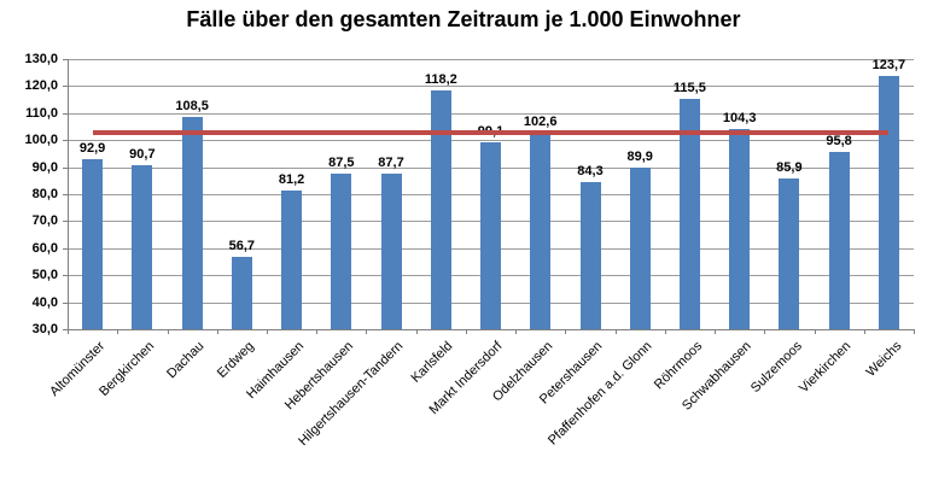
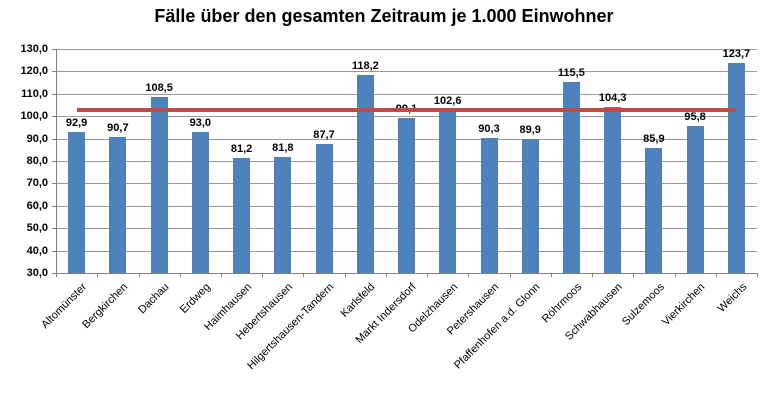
Erdweg: 56,7 -> 93,0
Hebertshausen: 87,5 -> 81,8
Petershausen: 84,3 -> 90,3
